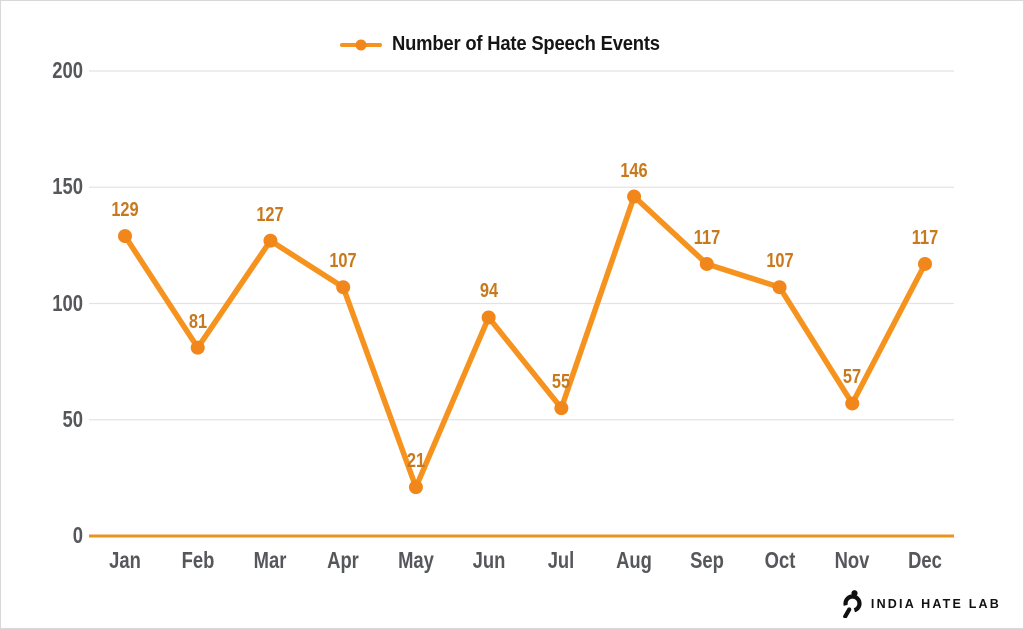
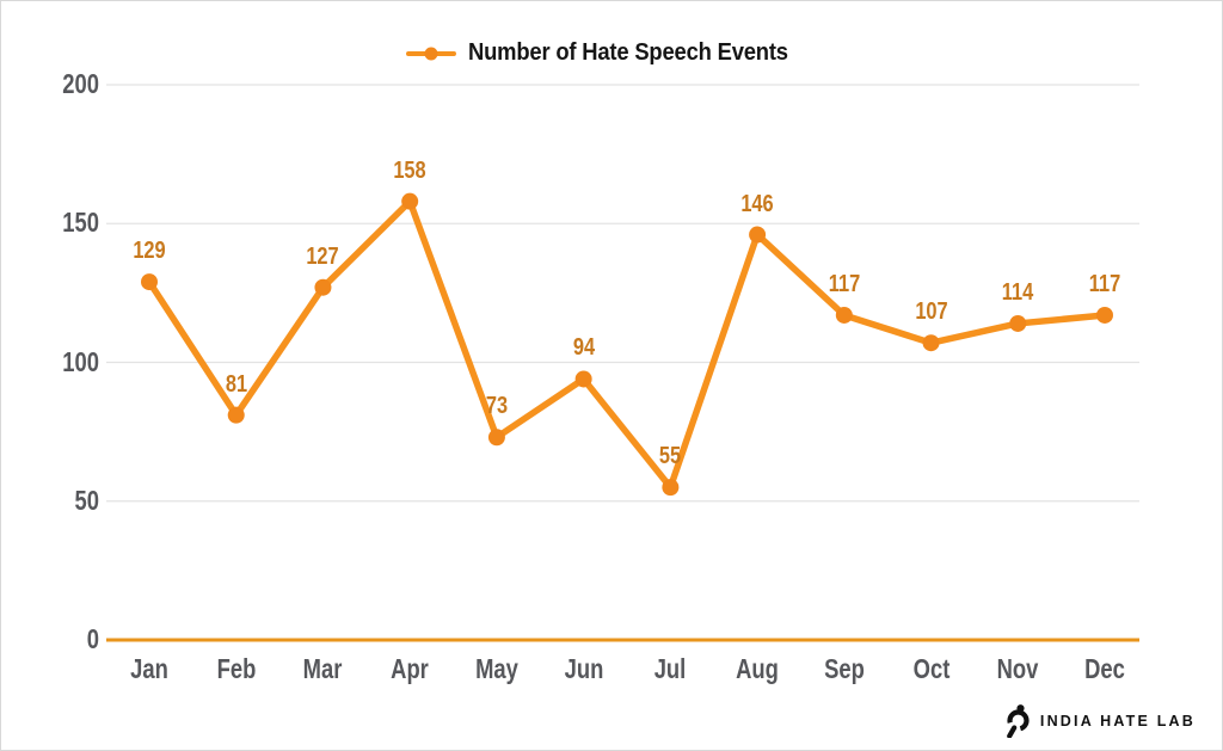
Apr: 107 -> 158
May: 21 -> 73
Nov: 57 -> 114
